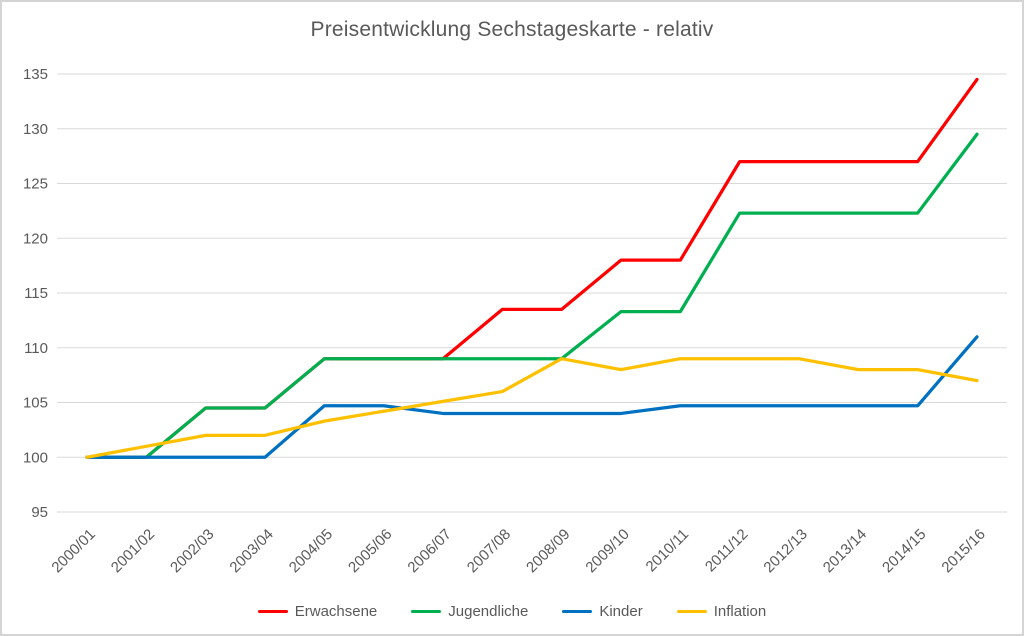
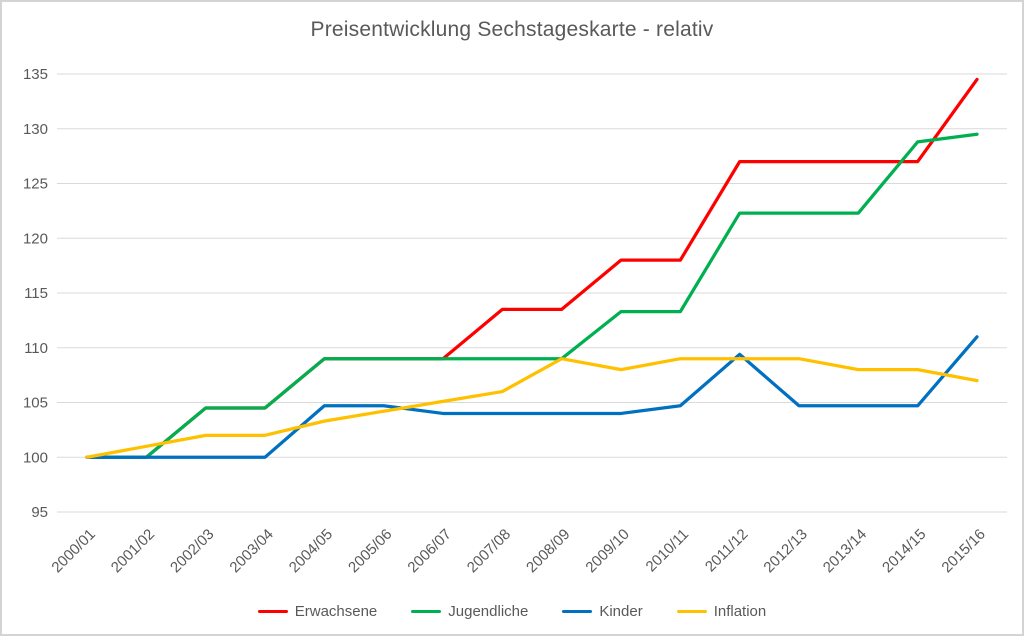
Kinder/2011/12: 104.7 -> 109.4
Jugendliche/2014/15: 122.3 -> 128.8
